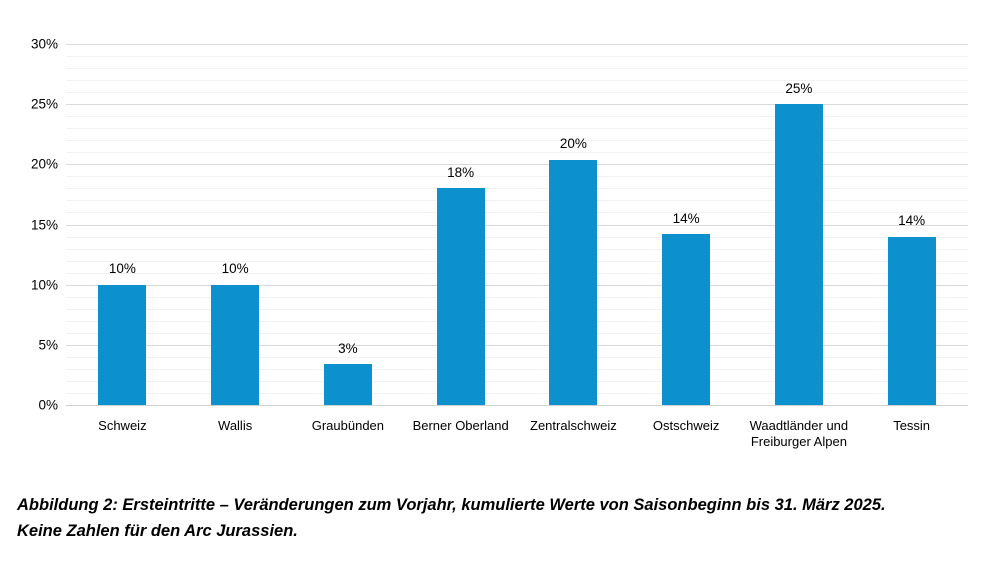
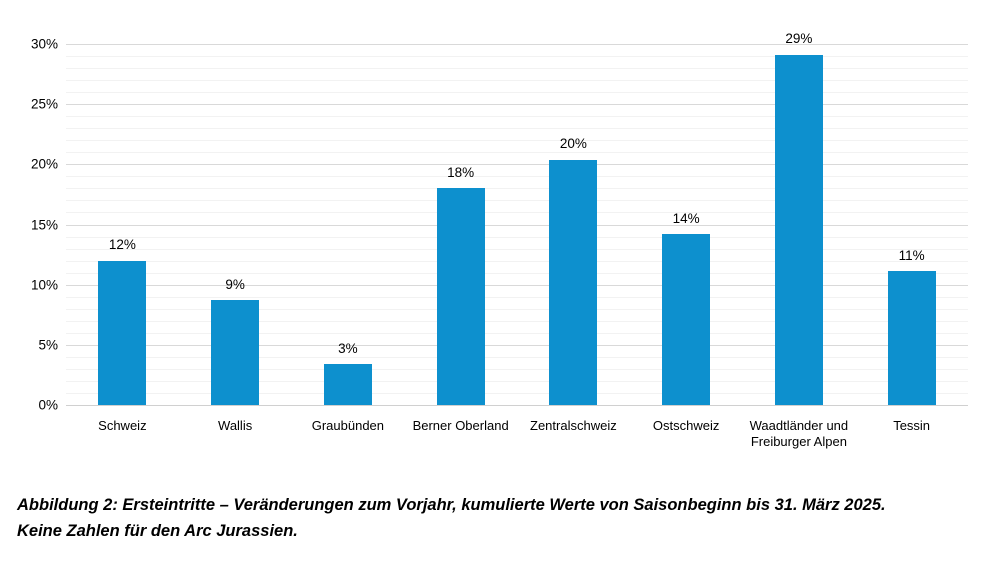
Schweiz: 10% -> 12%
Wallis: 10% -> 9%
Waadtländer und Freiburger Alpen: 25% -> 29%
Tessin: 14% -> 11%
